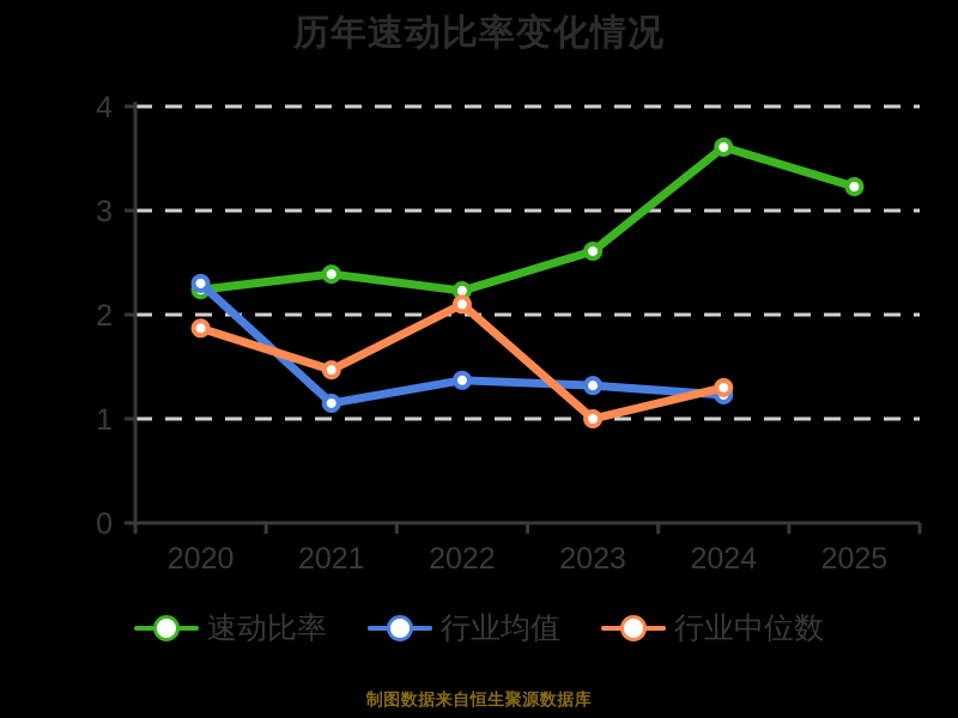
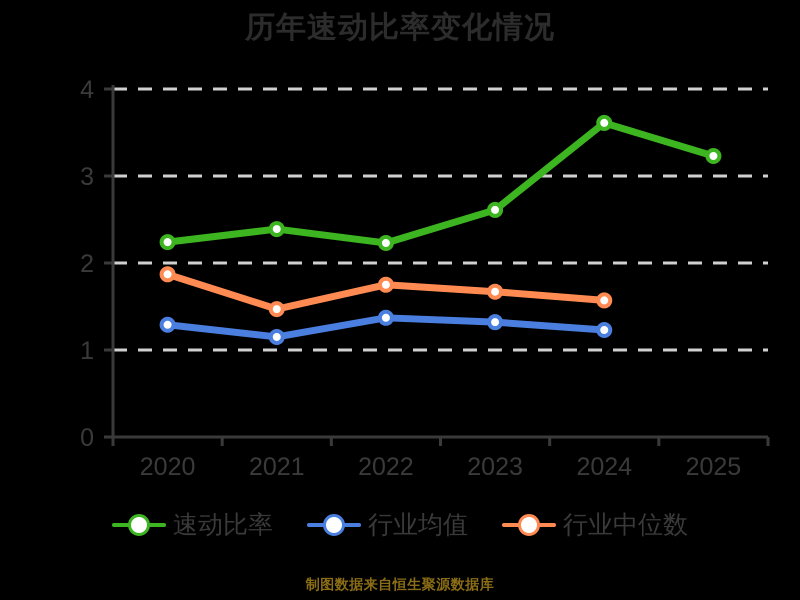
行业均值/2020: 2.3 -> 1.3
行业中位数/2022: 2.1 -> 1.8
行业中位数/2023: 1.0 -> 1.7
行业中位数/2024: 1.3 -> 1.6
